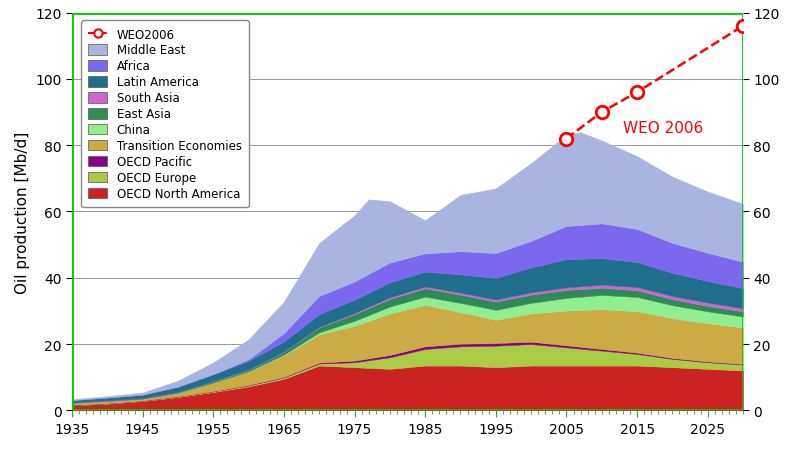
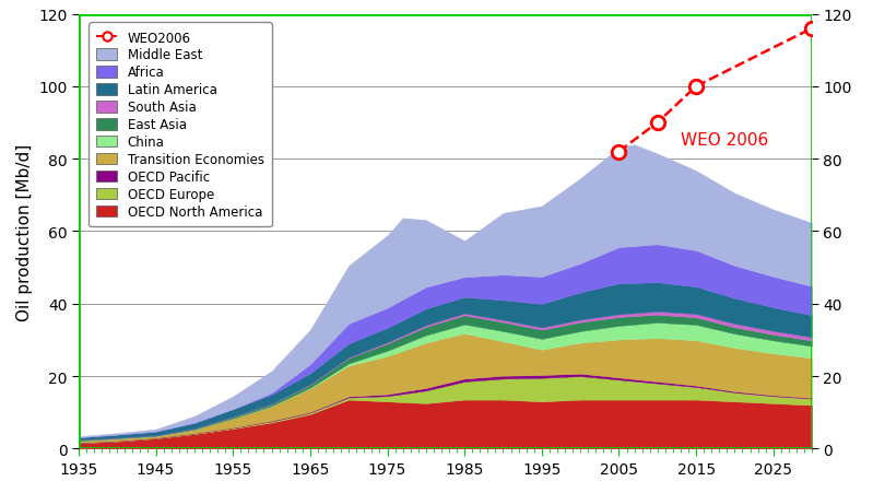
WEO2006/2015: 96 -> 100
